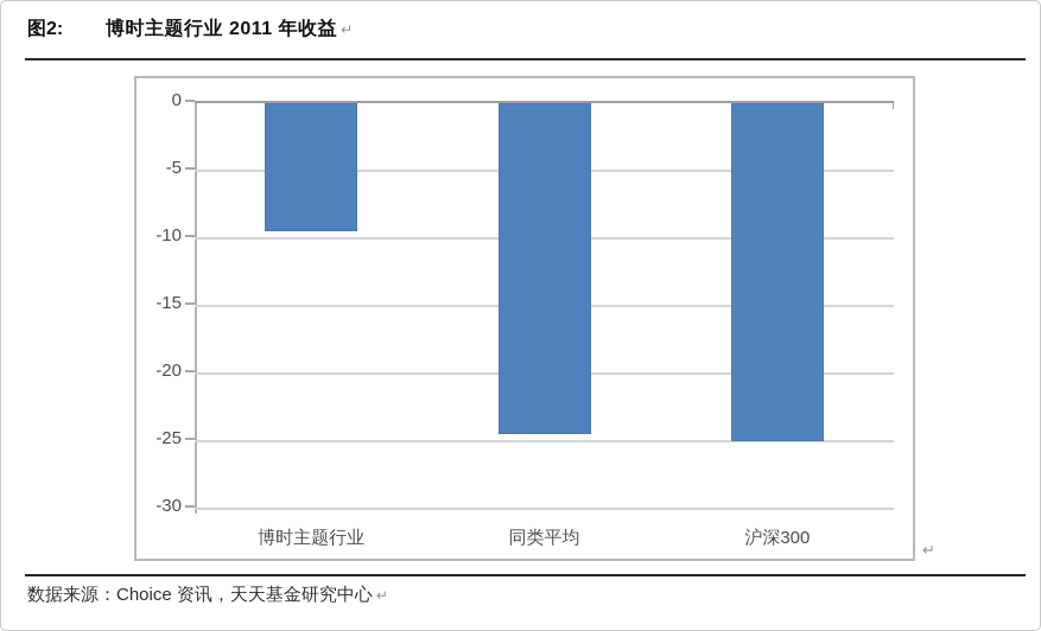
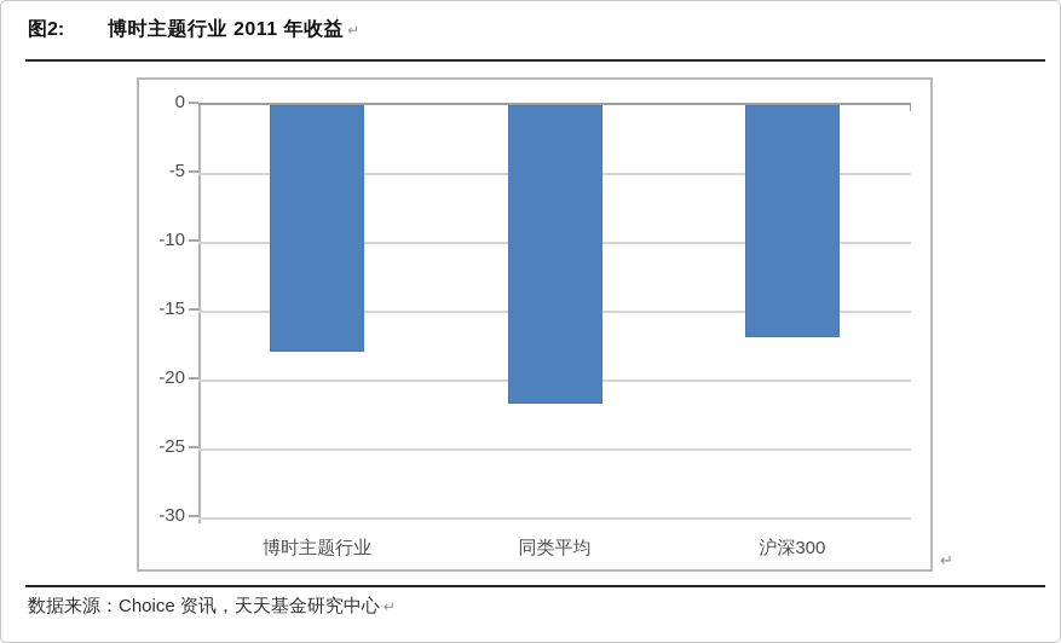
博时主题行业: -9.5 -> -17.9
同类平均: -24.5 -> -21.7
沪深300: -25.0 -> -16.8
